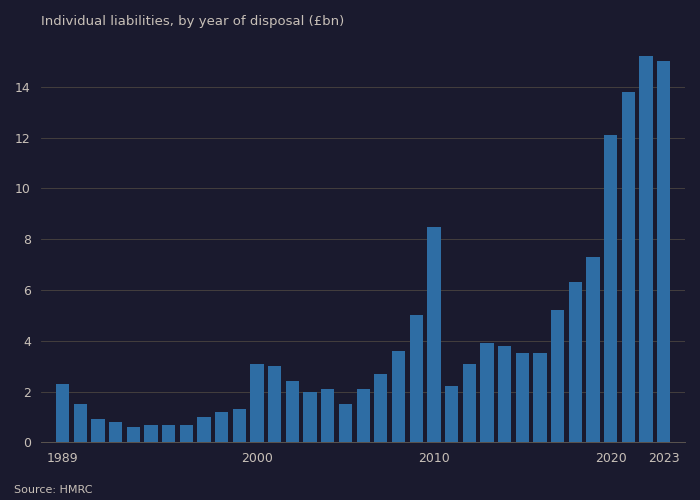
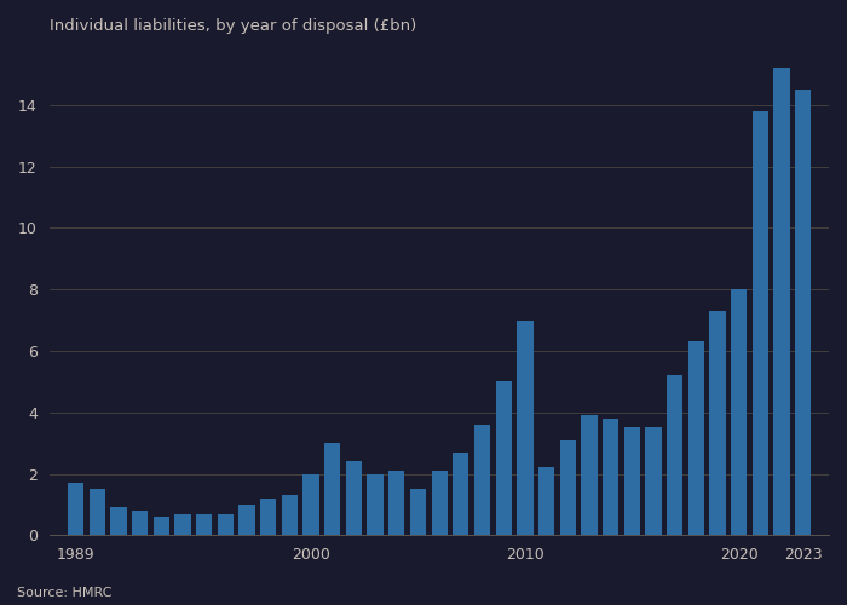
1989: 2.3 -> 1.7
2000: 3.1 -> 2.0
2010: 8.5 -> 7.0
2020: 12.1 -> 8.0
2023: 15.0 -> 14.5
